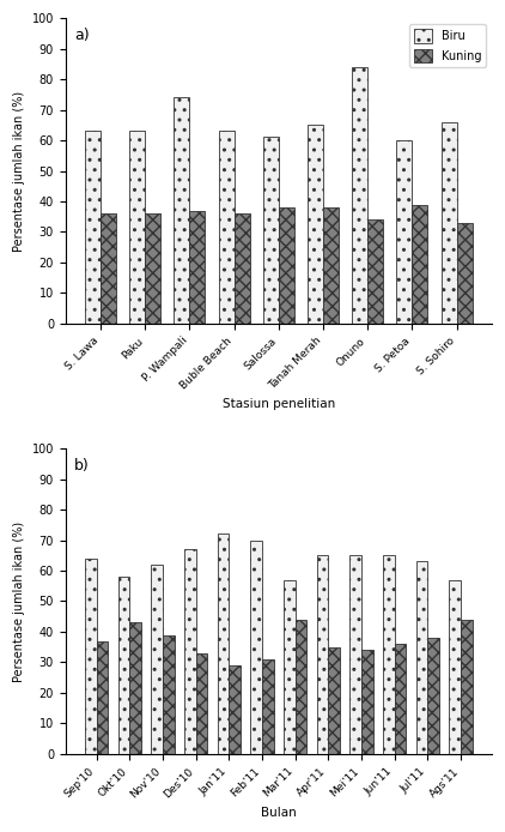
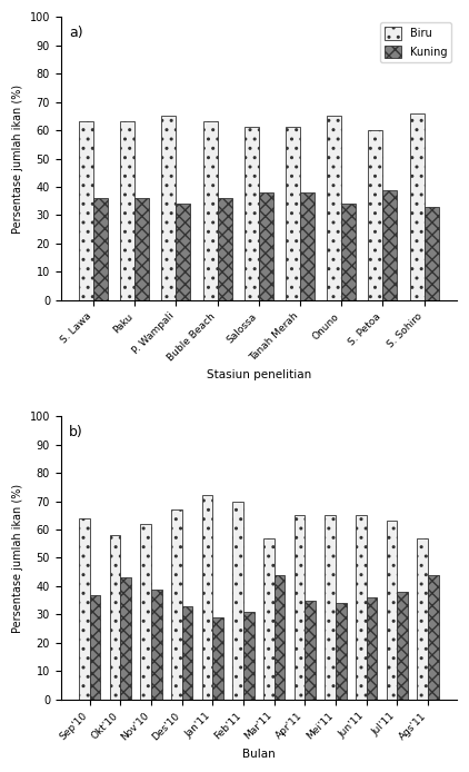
Biru/P. Wampali: 74 -> 65
Kuning/P. Wampali: 37 -> 34
Biru/Tanah Merah: 65 -> 61
Biru/Onuno: 84 -> 65
